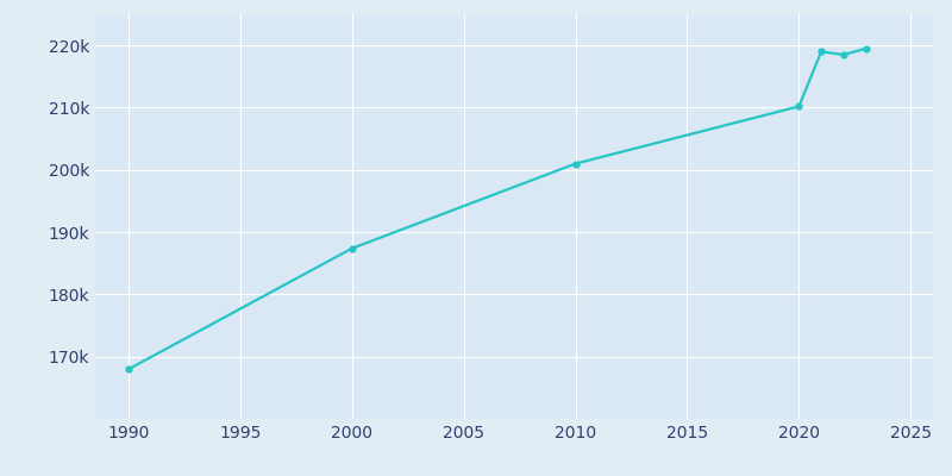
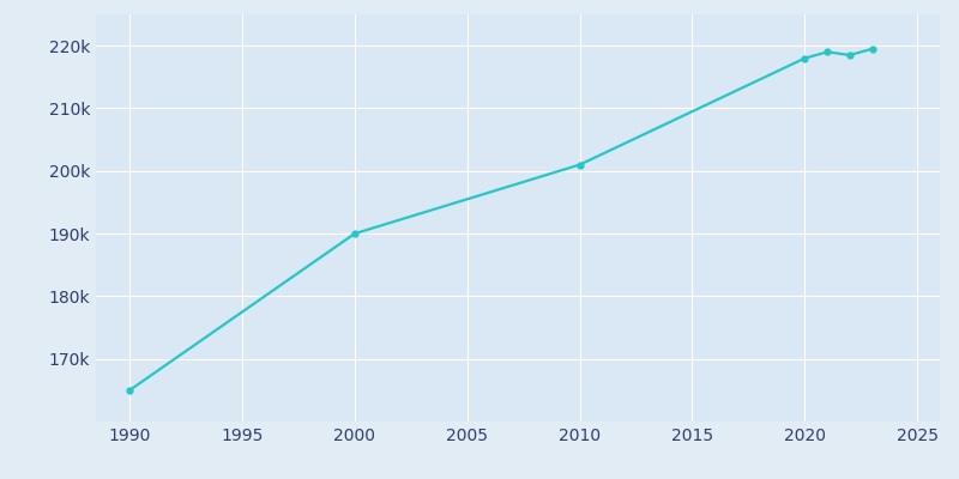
1990: 168.0k -> 165.0k
2000: 187.4k -> 190.0k
2020: 210.2k -> 218.0k
